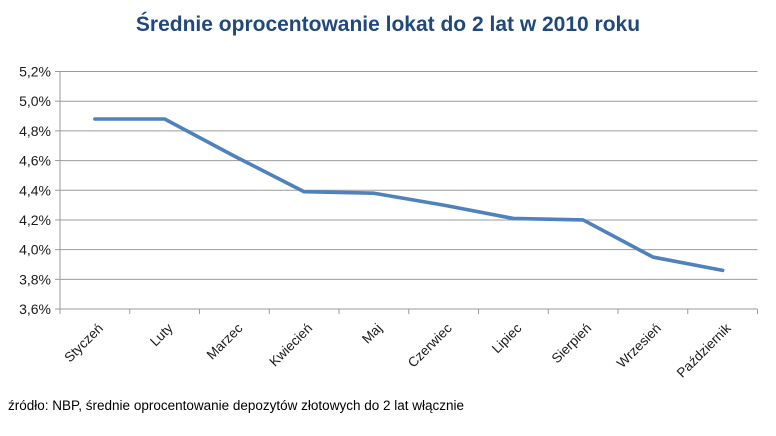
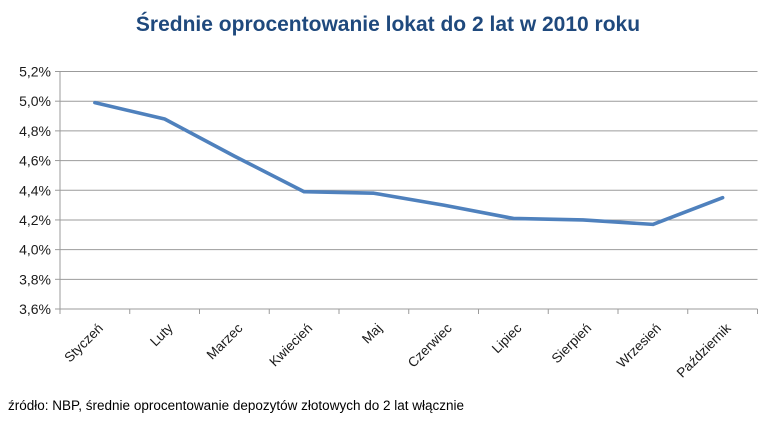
Styczeń: 4,88% -> 4,99%
Wrzesień: 3,95% -> 4,17%
Październik: 3,86% -> 4,35%
